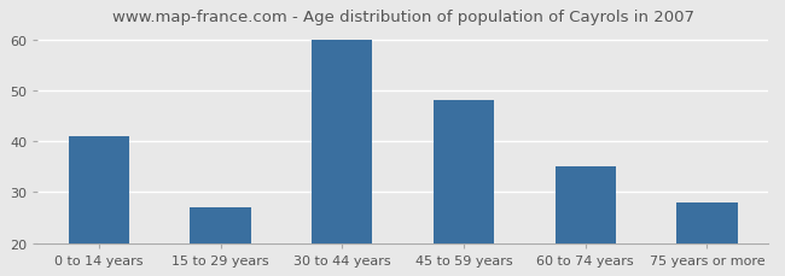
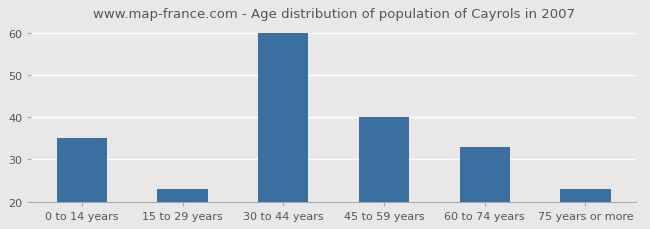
0 to 14 years: 41 -> 35
15 to 29 years: 27 -> 23
45 to 59 years: 48 -> 40
60 to 74 years: 35 -> 33
75 years or more: 28 -> 23
